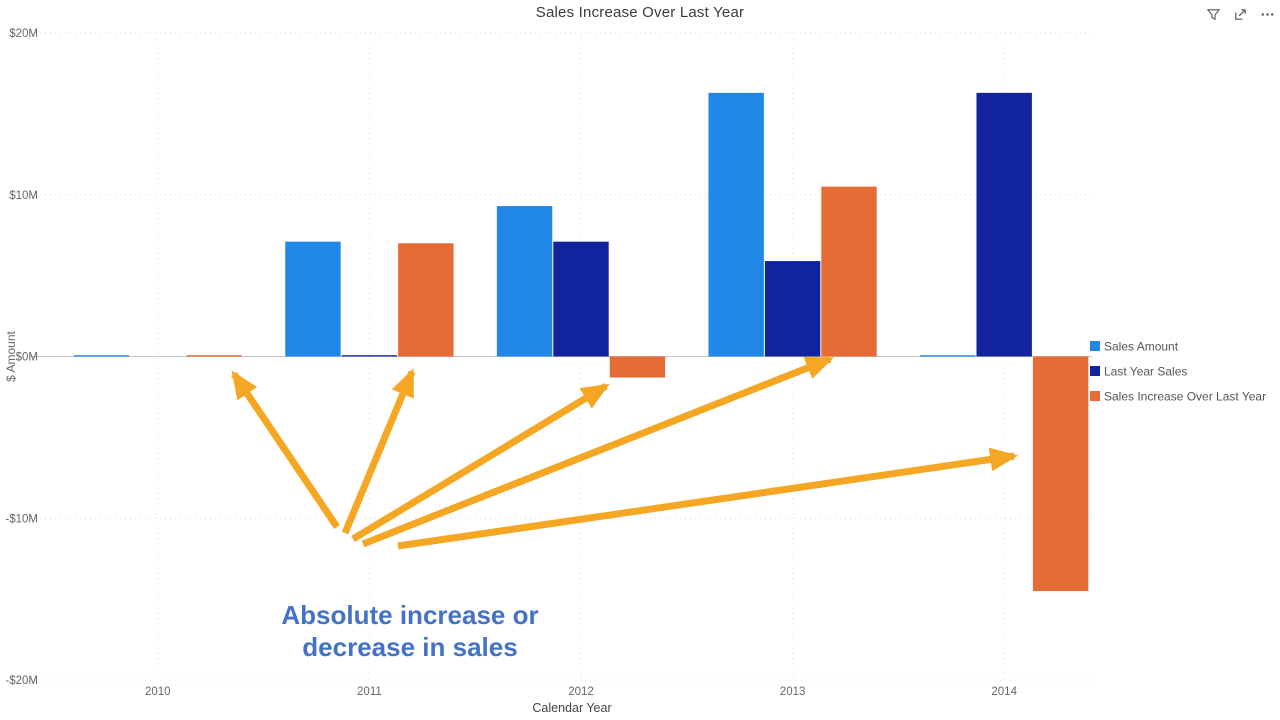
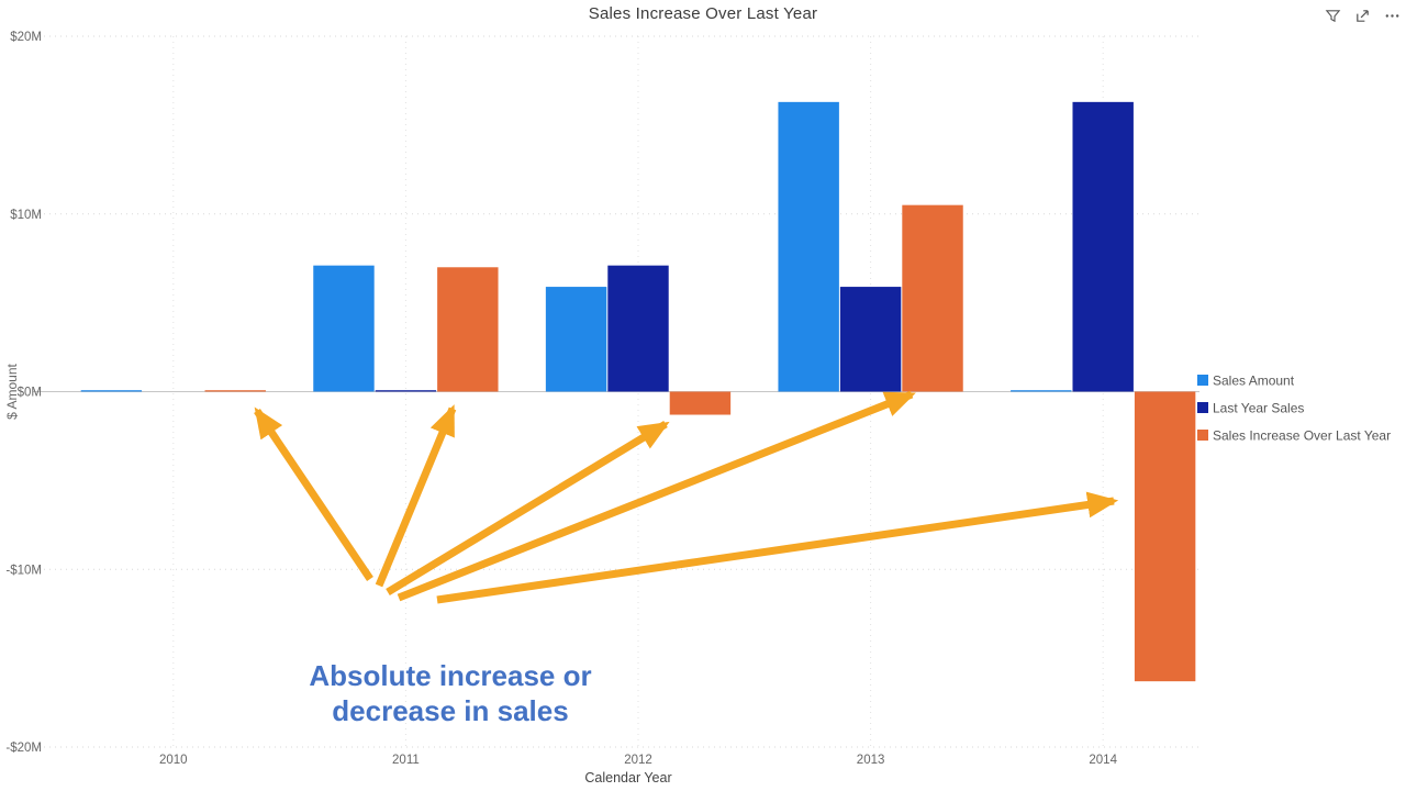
Sales Amount/2012: $9.3M -> $5.9M
Sales Increase Over Last Year/2014: -$14.5M -> -$16.3M
